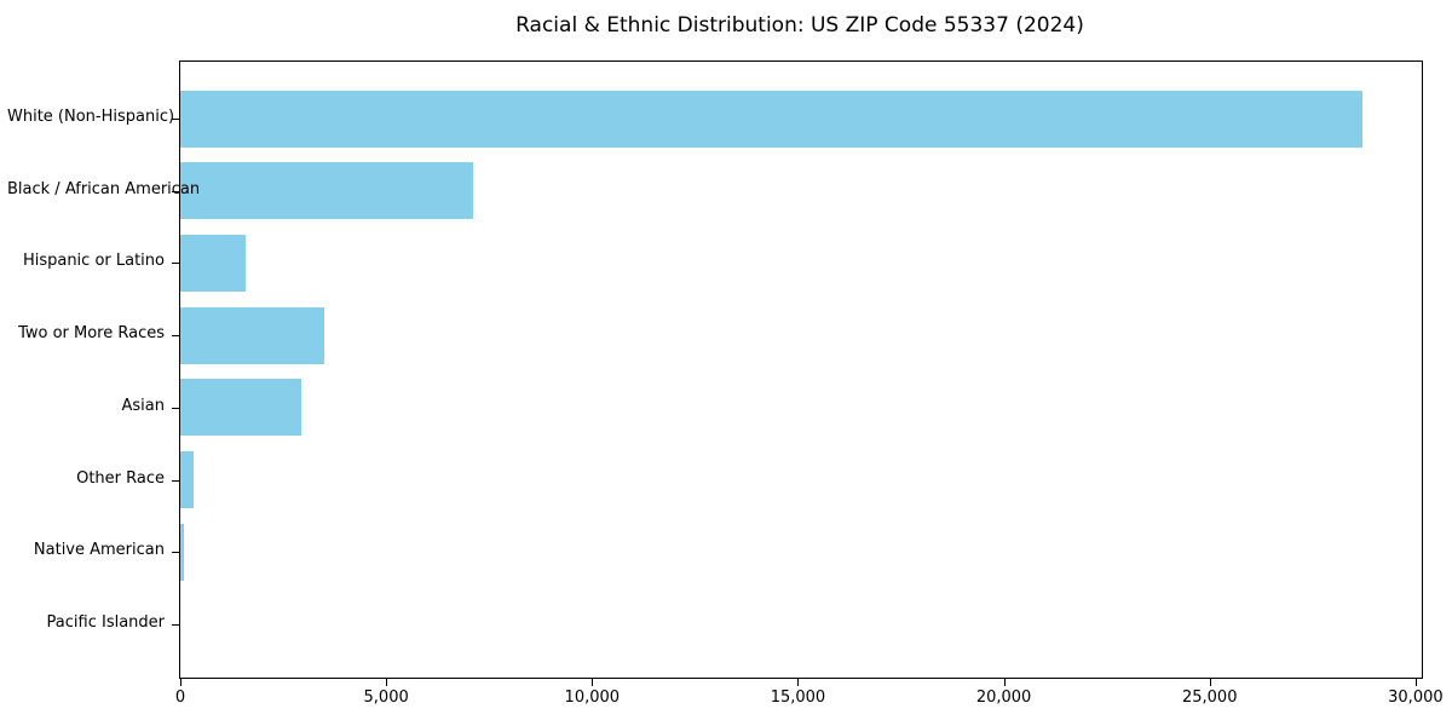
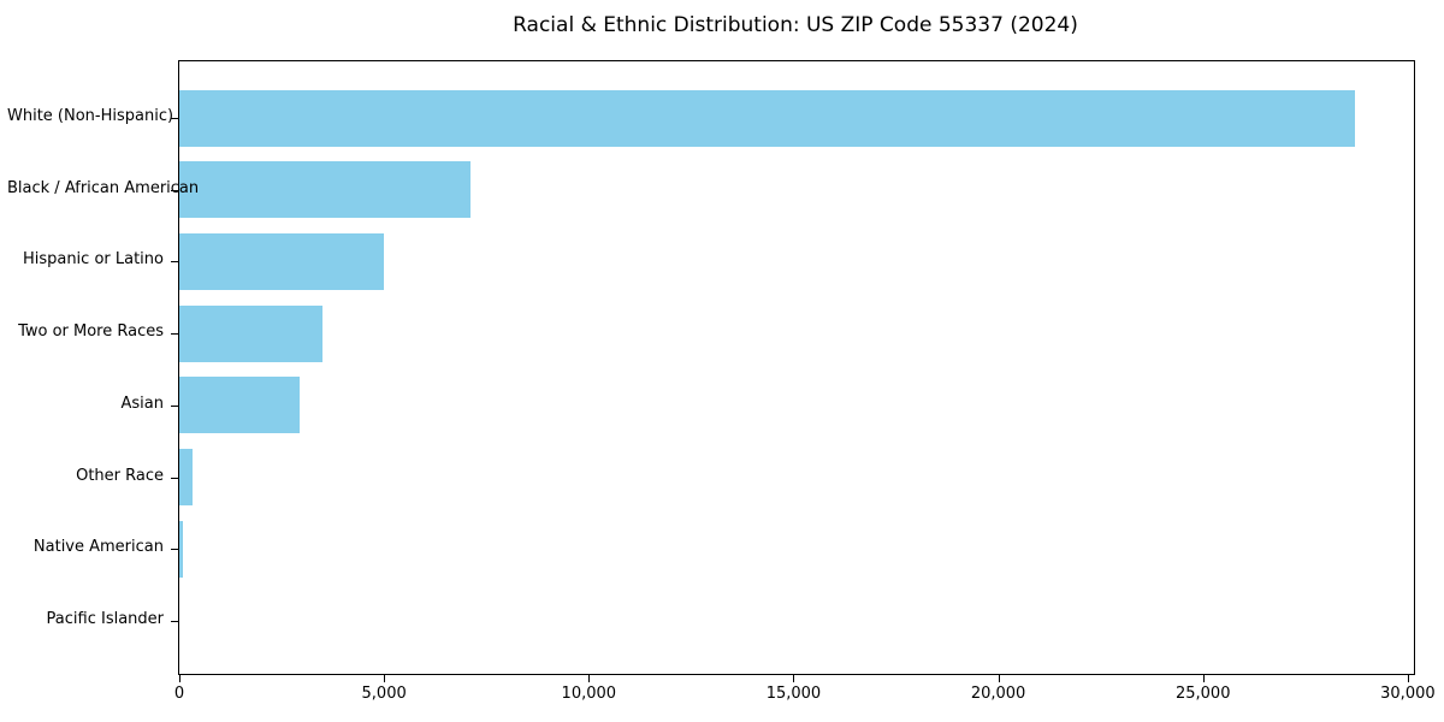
Hispanic or Latino: 1600 -> 5000
